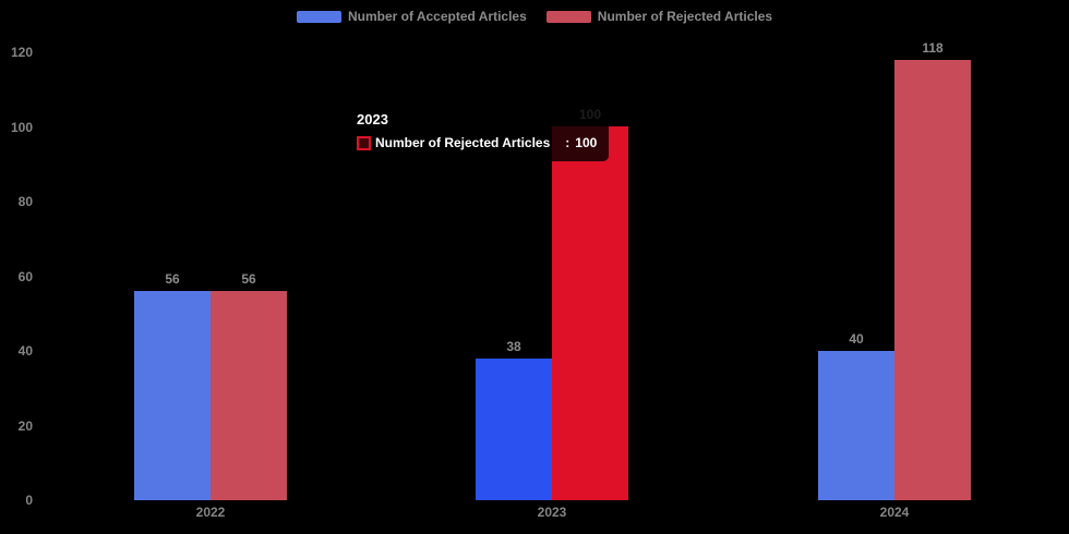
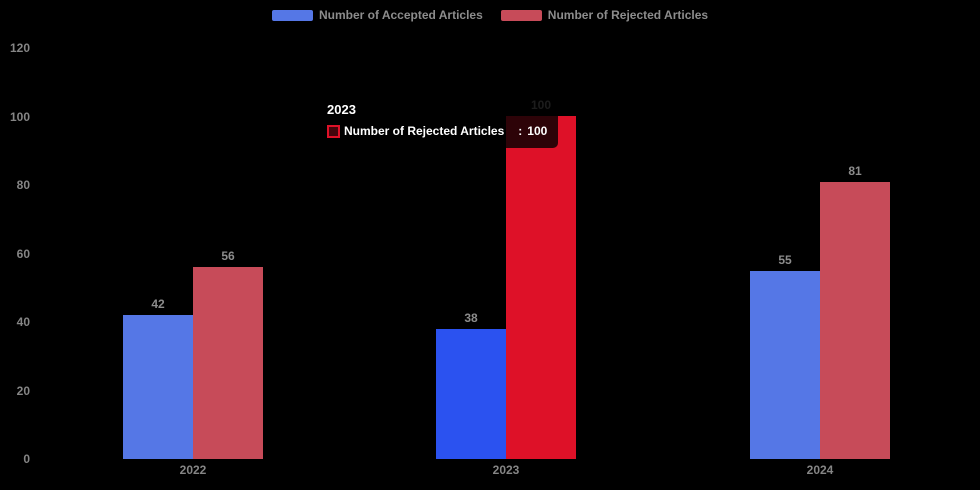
Number of Accepted Articles/2022: 56 -> 42
Number of Accepted Articles/2024: 40 -> 55
Number of Rejected Articles/2024: 118 -> 81
